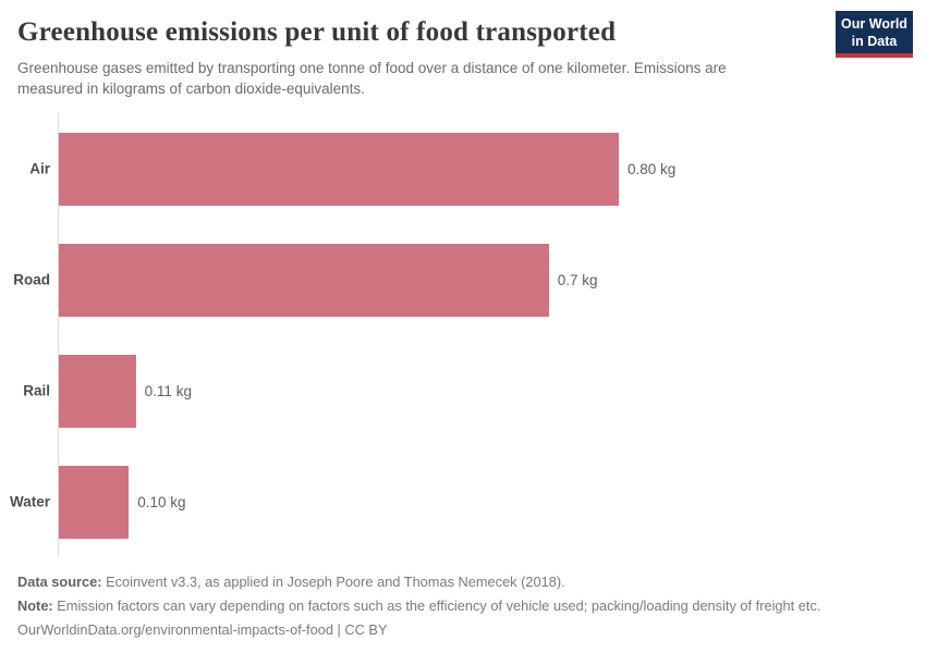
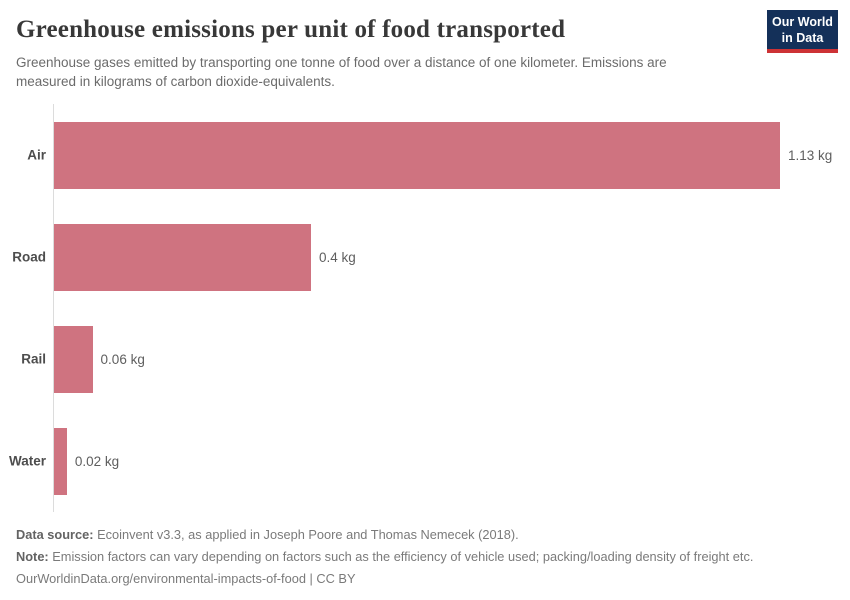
Air: 0.80 -> 1.13
Road: 0.7 -> 0.4
Rail: 0.11 -> 0.06
Water: 0.10 -> 0.02
